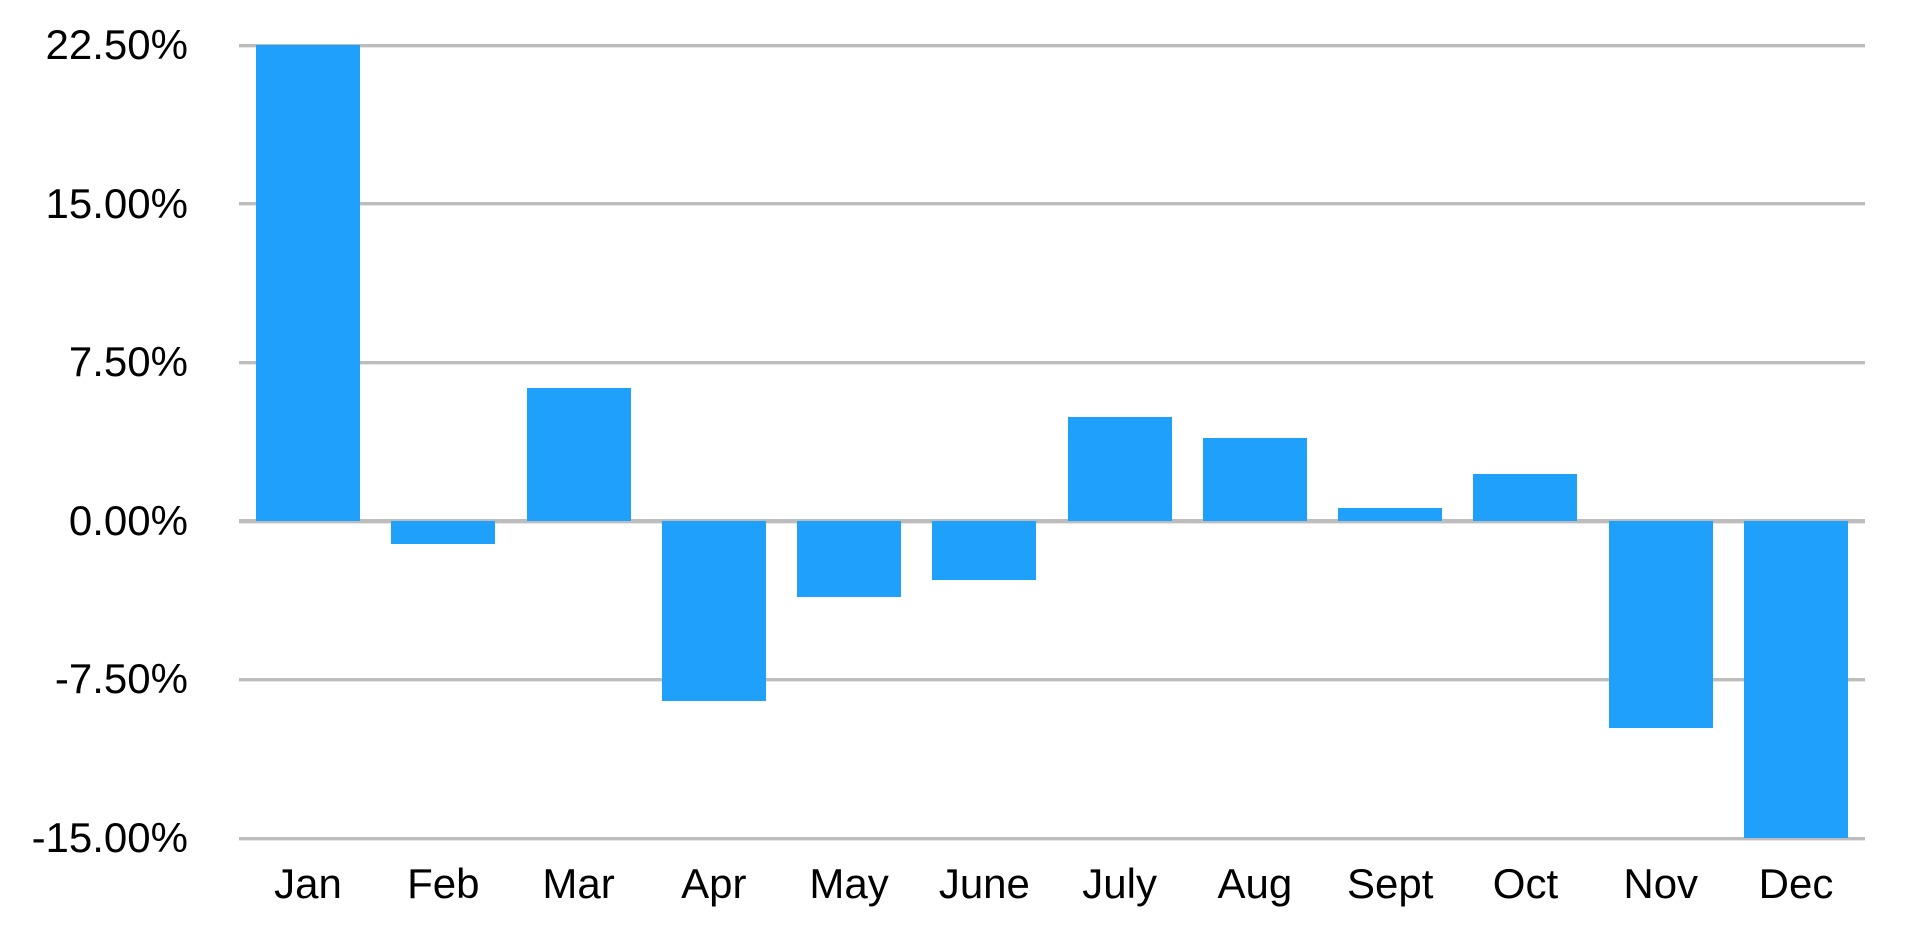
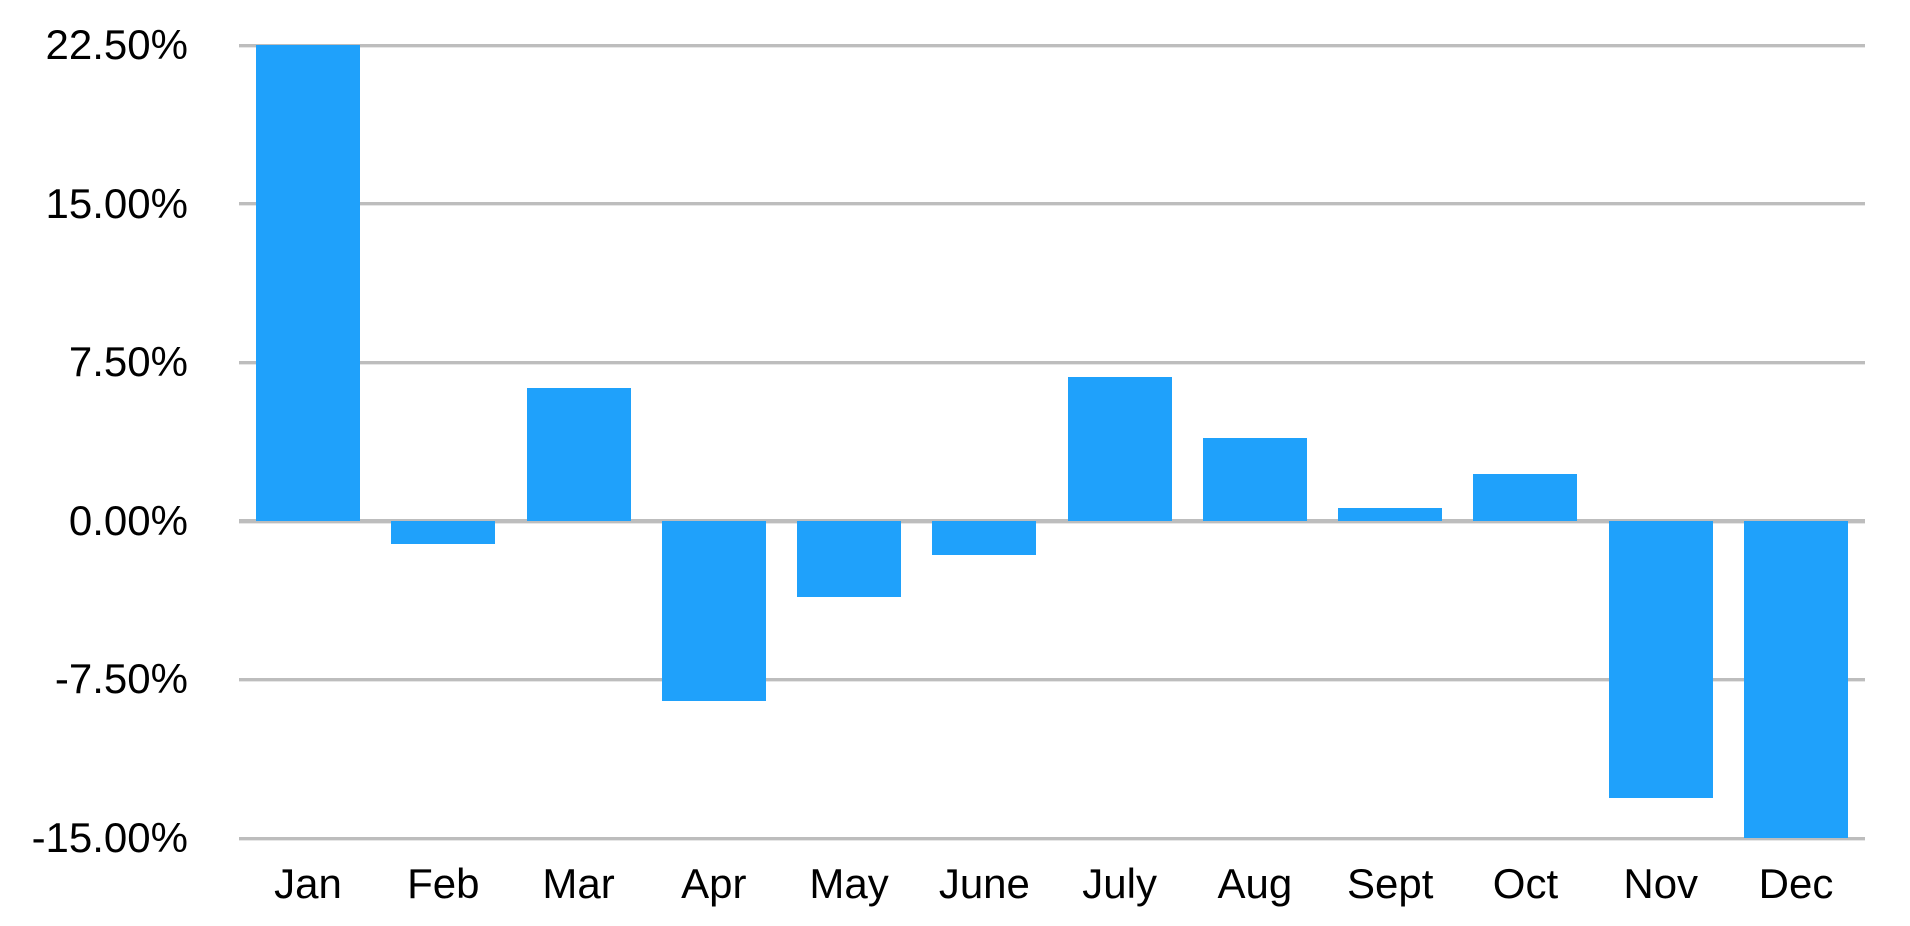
June: -2.8% -> -1.6%
July: 4.9% -> 6.8%
Nov: -9.8% -> -13.1%
